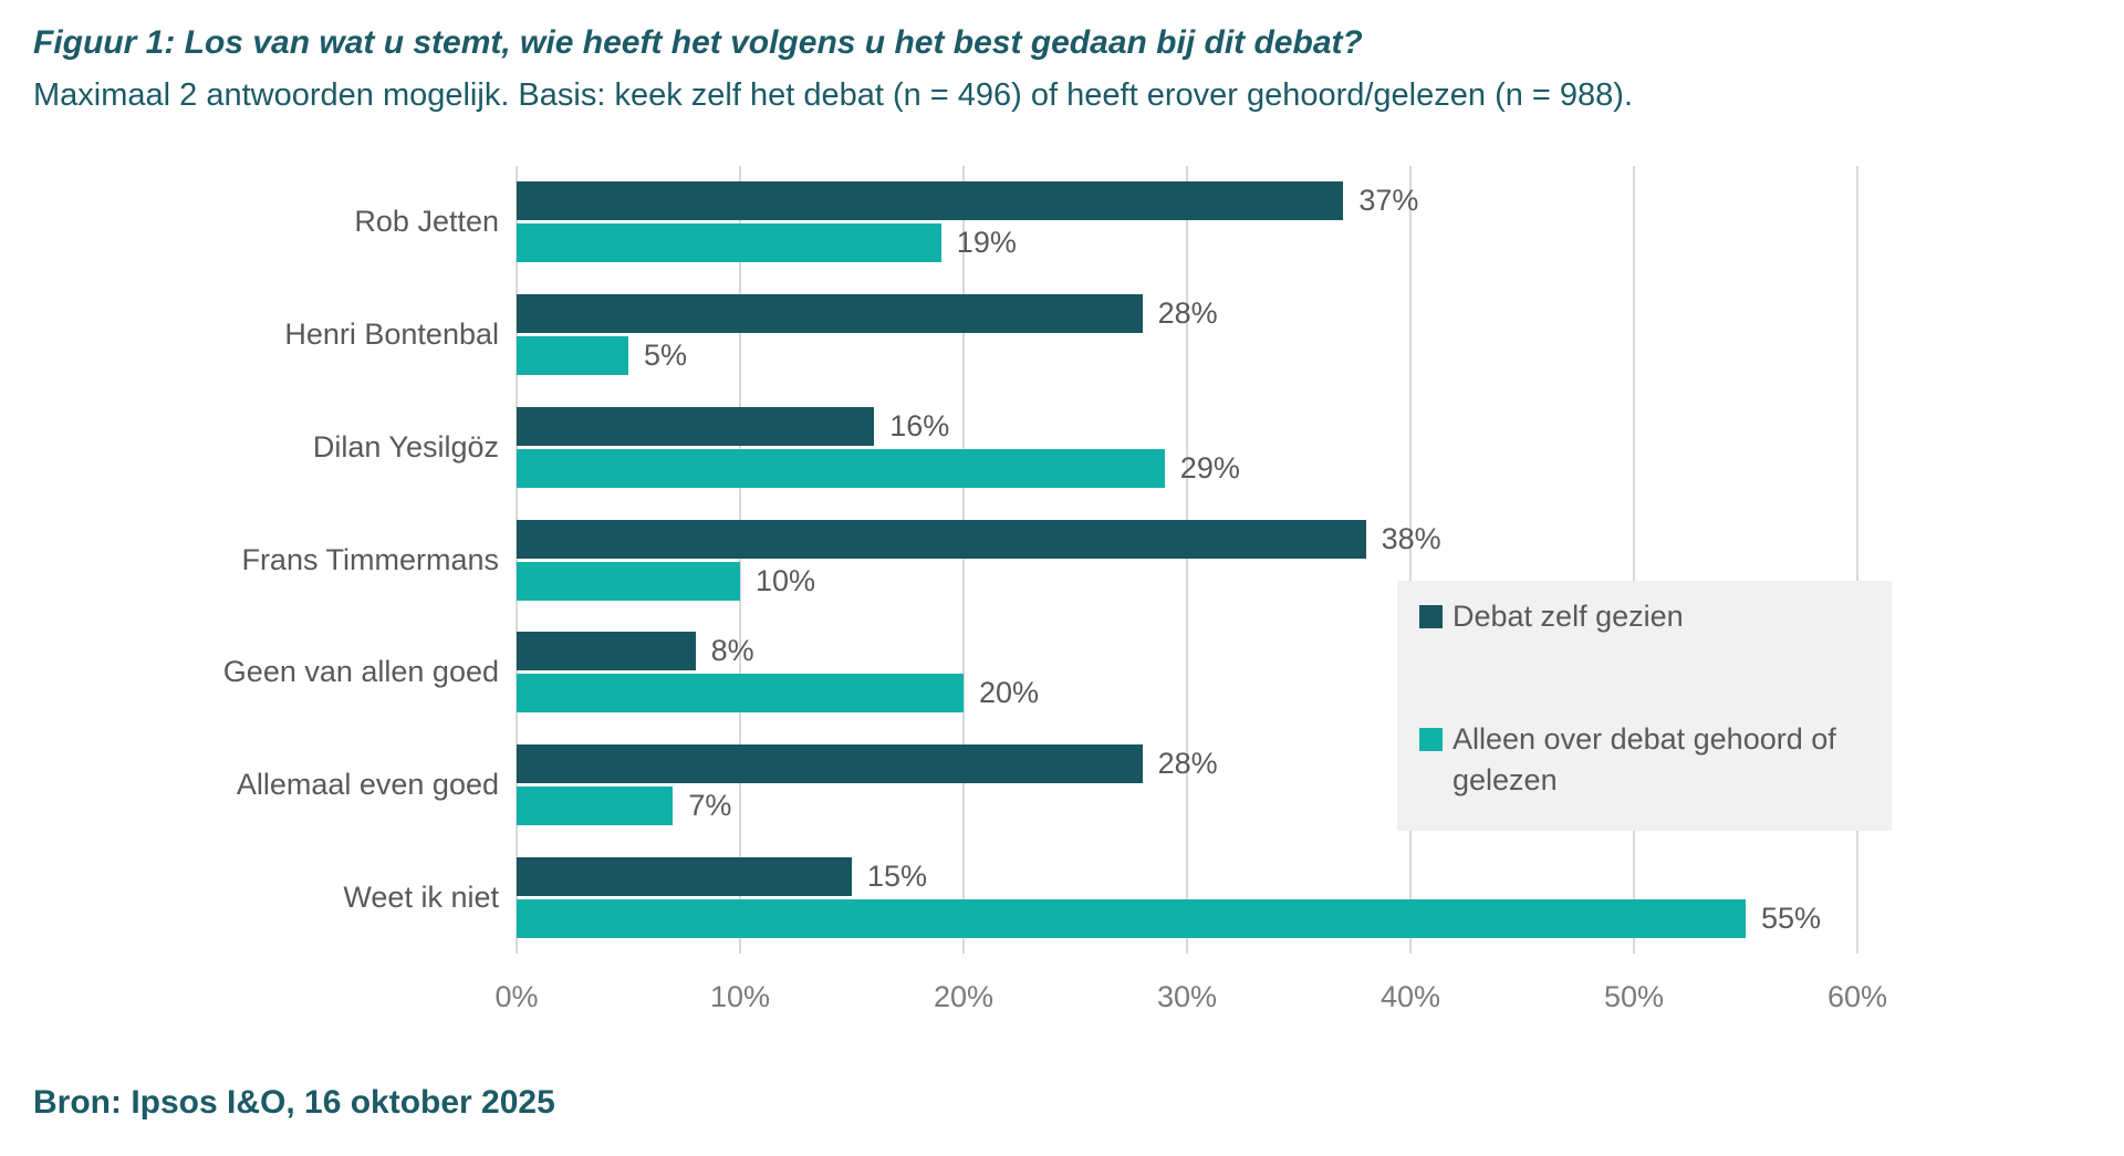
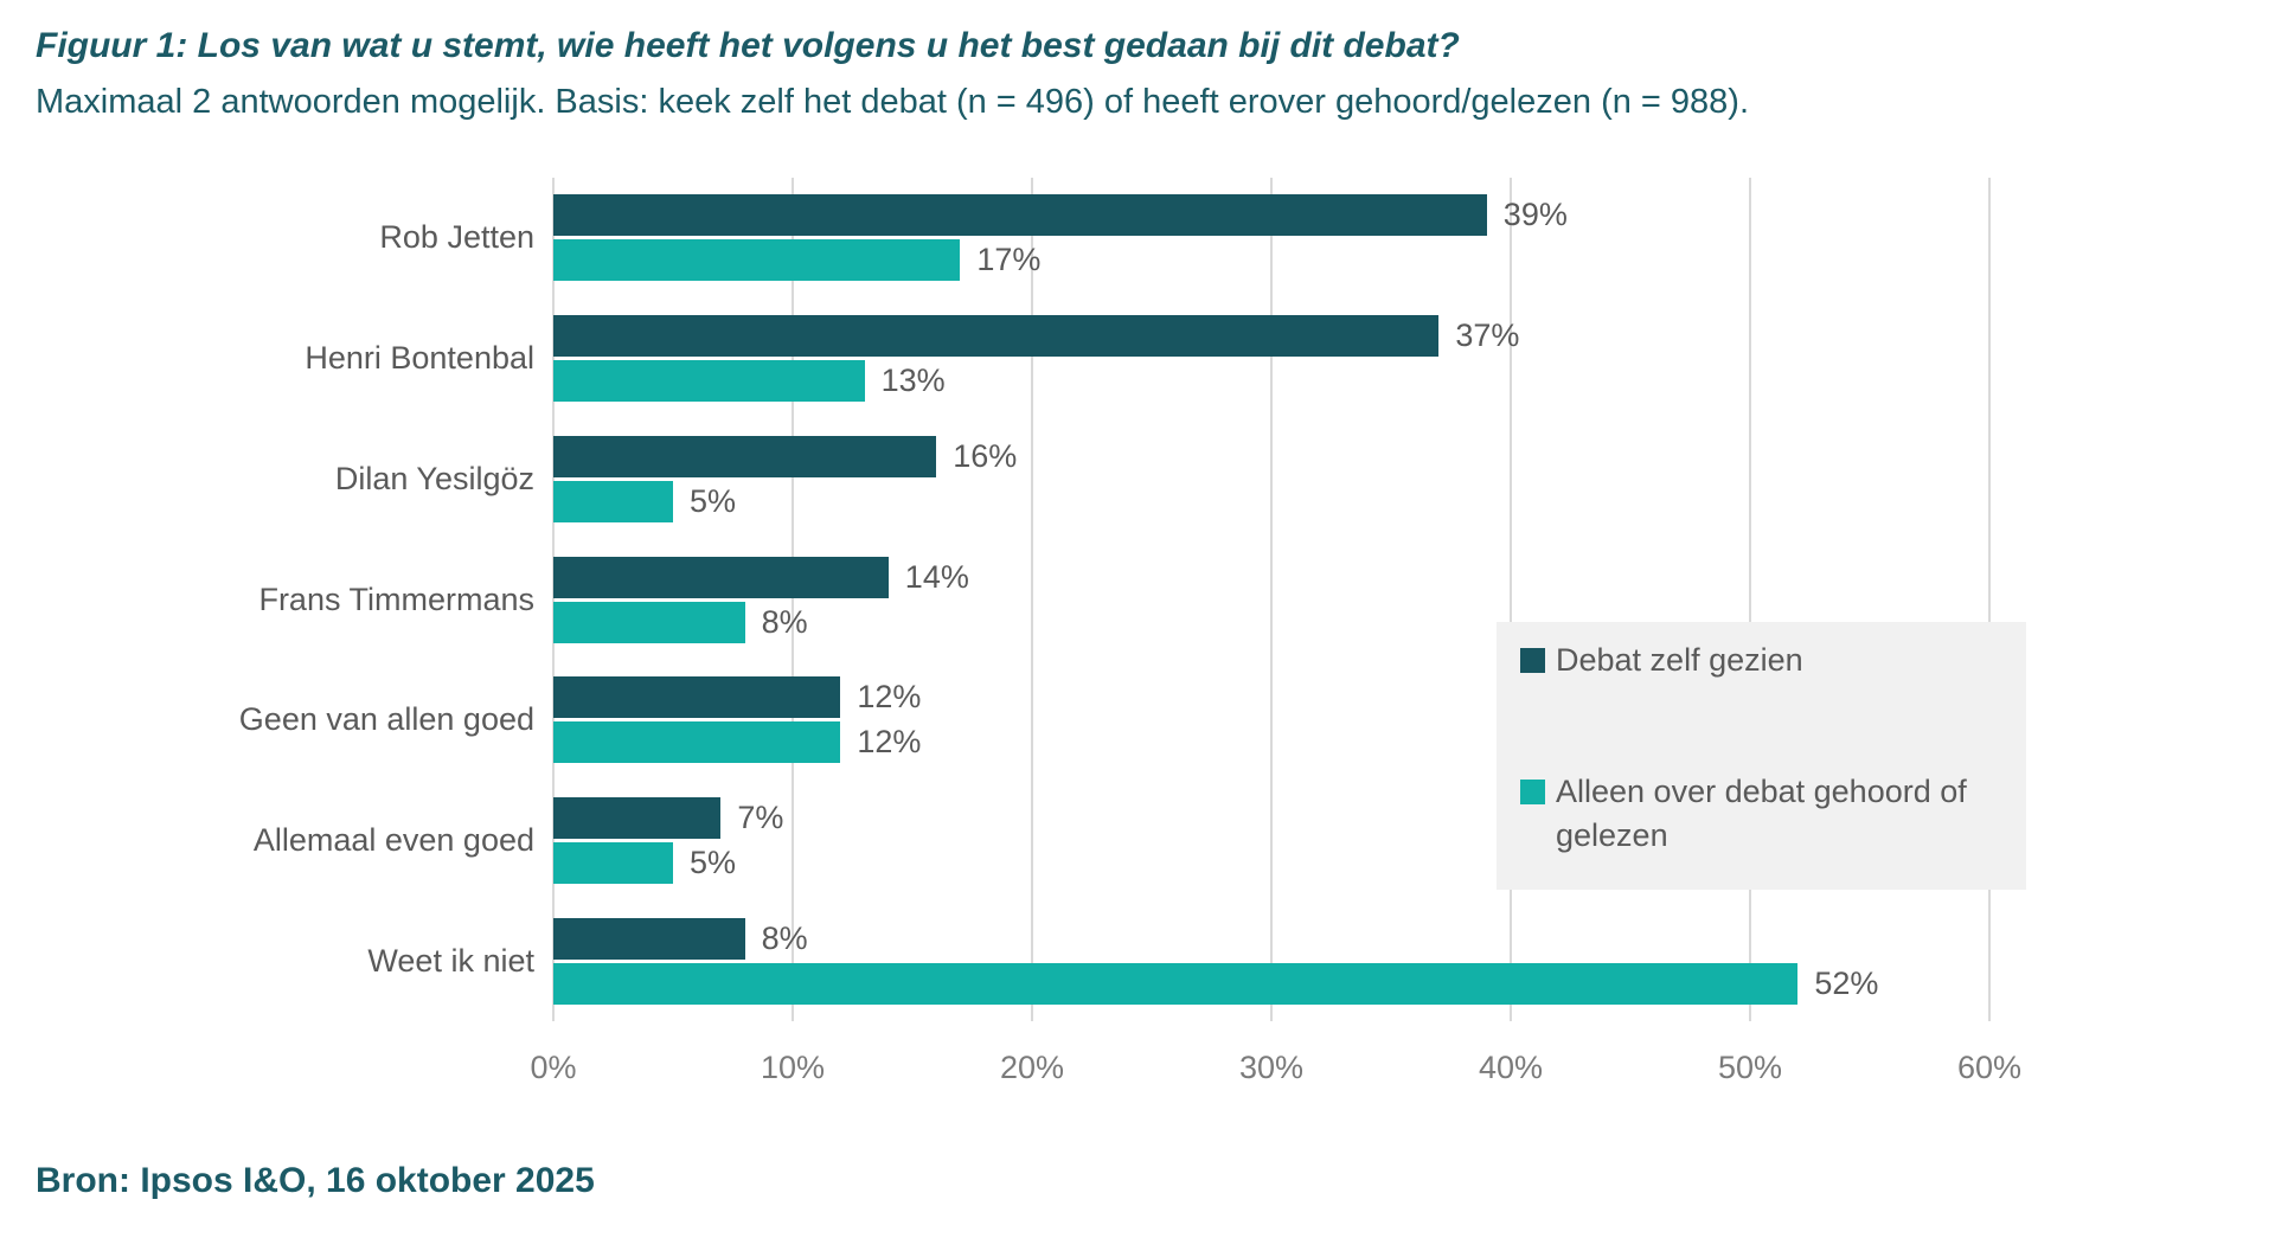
Debat zelf gezien/Rob Jetten: 37% -> 39%
Alleen over debat gehoord of gelezen/Rob Jetten: 19% -> 17%
Debat zelf gezien/Henri Bontenbal: 28% -> 37%
Alleen over debat gehoord of gelezen/Henri Bontenbal: 5% -> 13%
Alleen over debat gehoord of gelezen/Dilan Yesilgöz: 29% -> 5%
Debat zelf gezien/Frans Timmermans: 38% -> 14%
Alleen over debat gehoord of gelezen/Frans Timmermans: 10% -> 8%
Debat zelf gezien/Geen van allen goed: 8% -> 12%
Alleen over debat gehoord of gelezen/Geen van allen goed: 20% -> 12%
Debat zelf gezien/Allemaal even goed: 28% -> 7%
Alleen over debat gehoord of gelezen/Allemaal even goed: 7% -> 5%
Debat zelf gezien/Weet ik niet: 15% -> 8%
Alleen over debat gehoord of gelezen/Weet ik niet: 55% -> 52%
